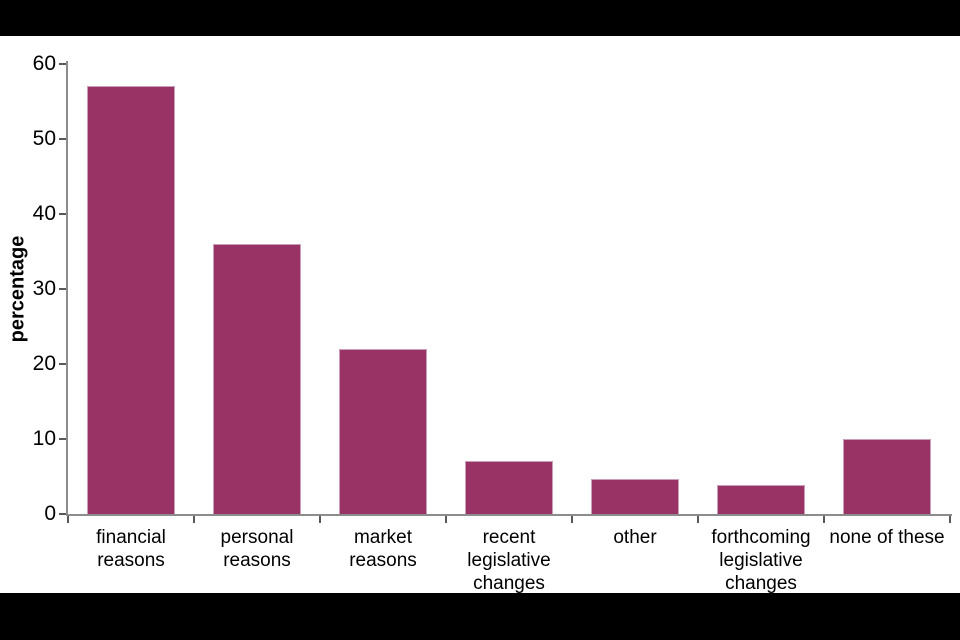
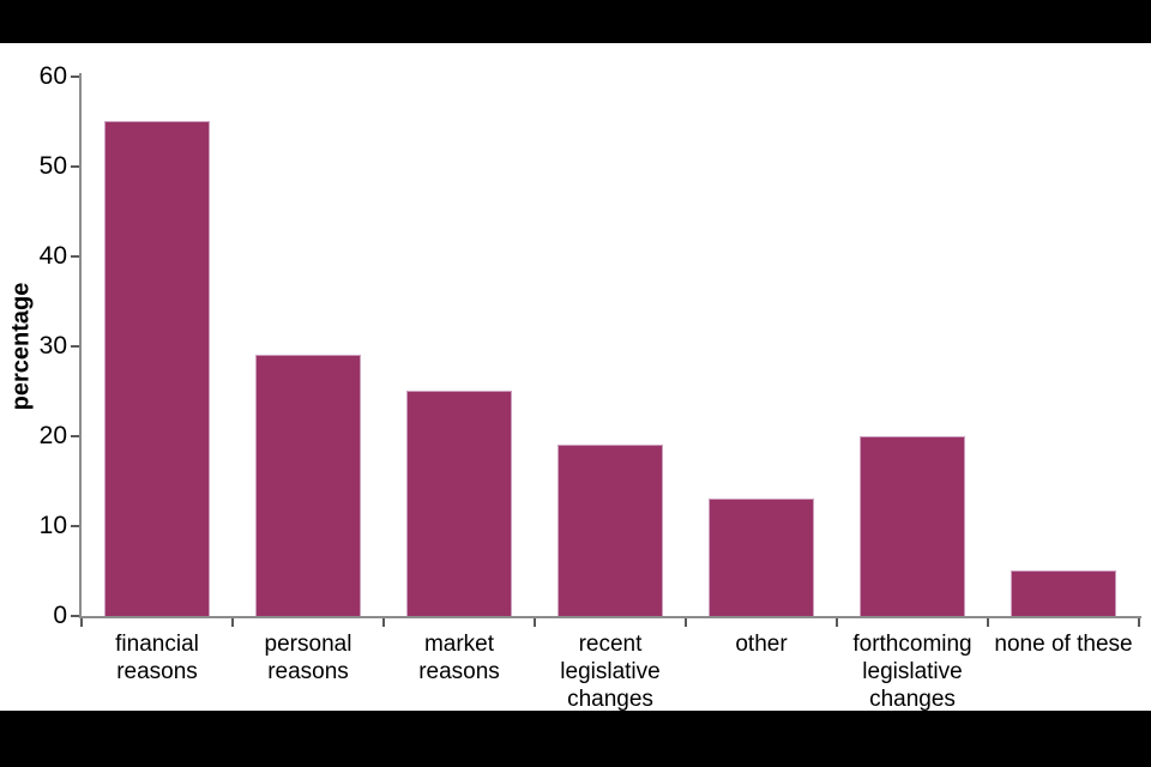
financial reasons: 57 -> 55
personal reasons: 36 -> 29
market reasons: 22 -> 25
recent legislative changes: 7 -> 19
other: 5 -> 13
forthcoming legislative changes: 4 -> 20
none of these: 10 -> 5
